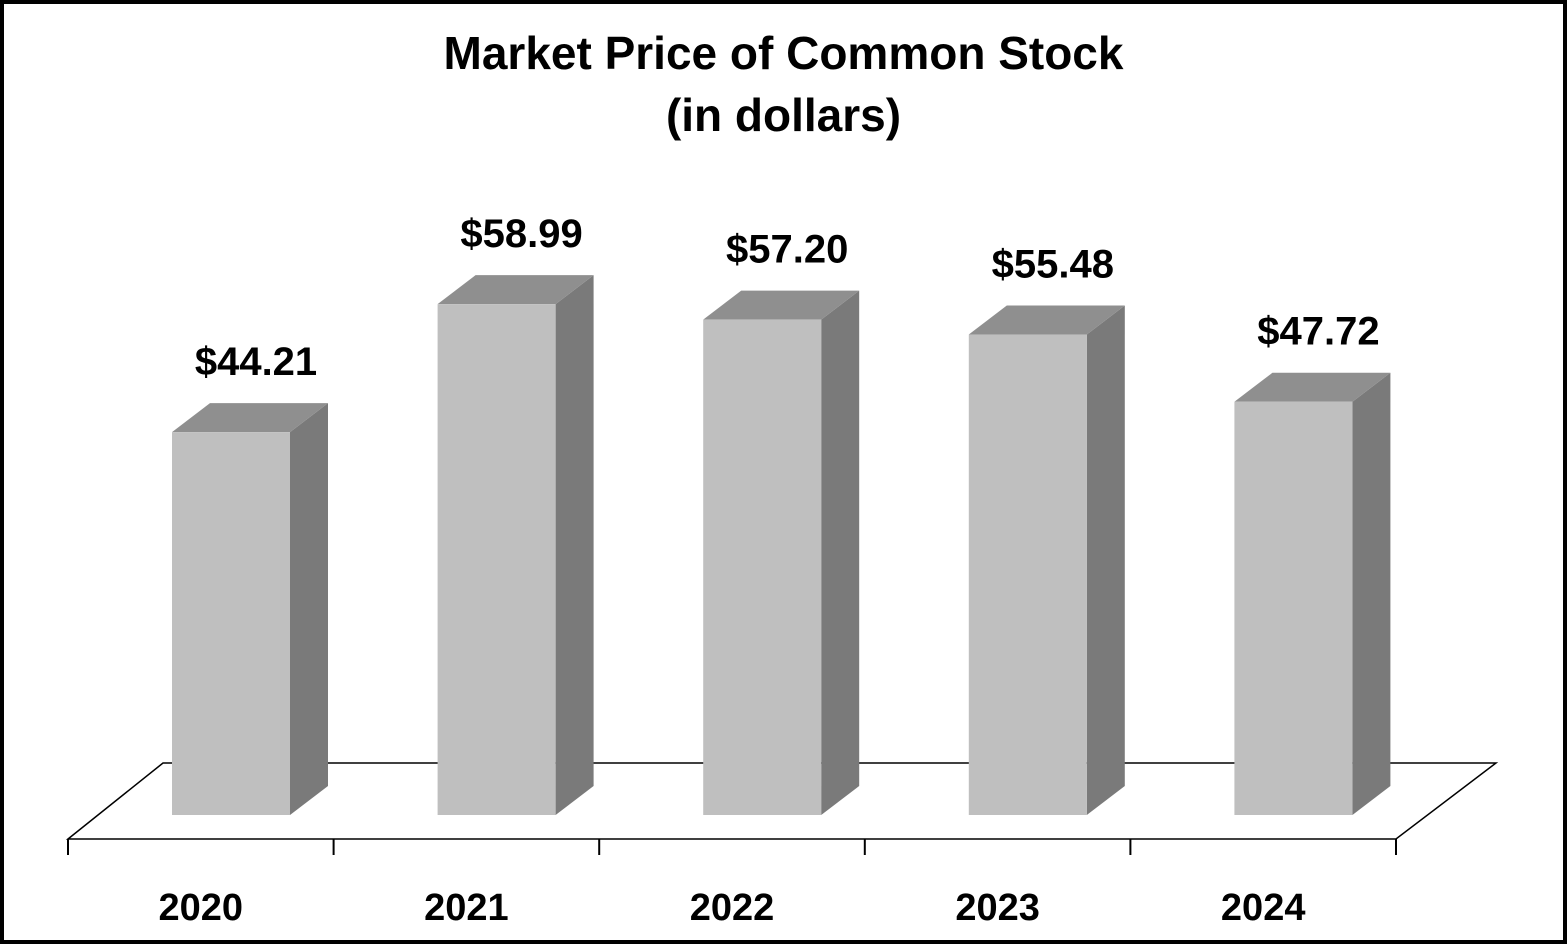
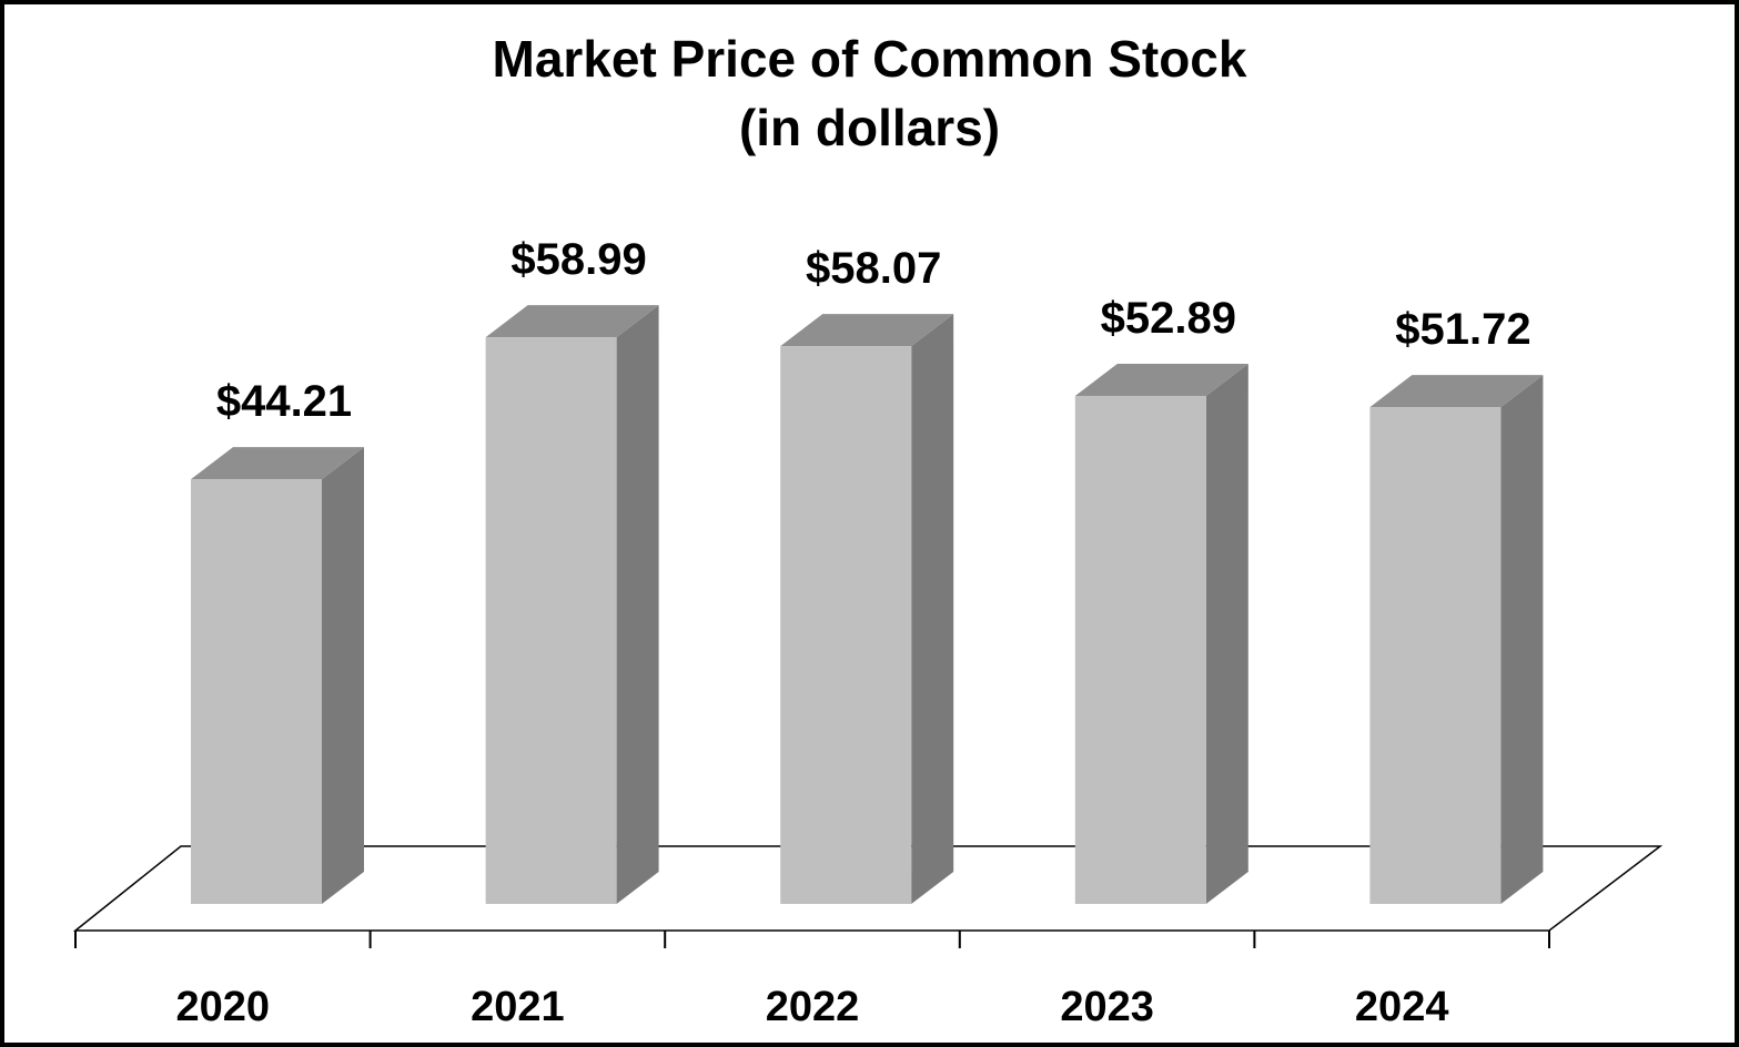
2022: $57.20 -> $58.07
2023: $55.48 -> $52.89
2024: $47.72 -> $51.72
